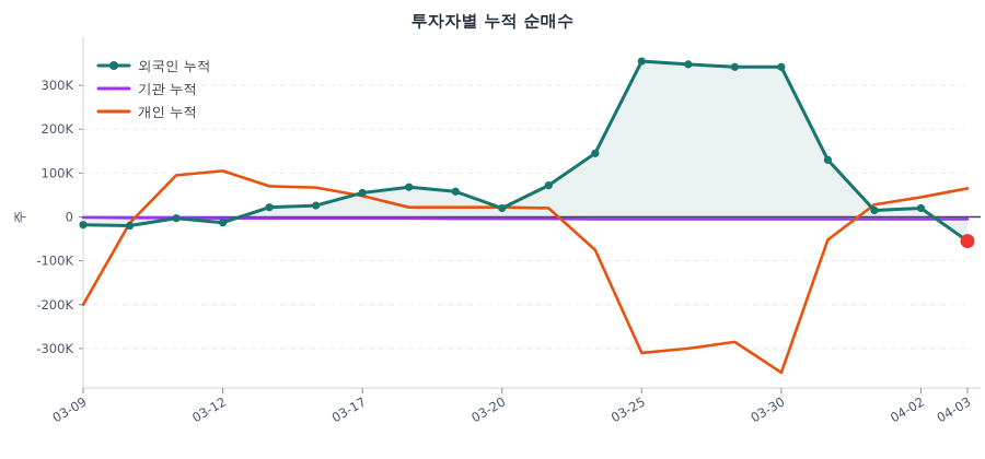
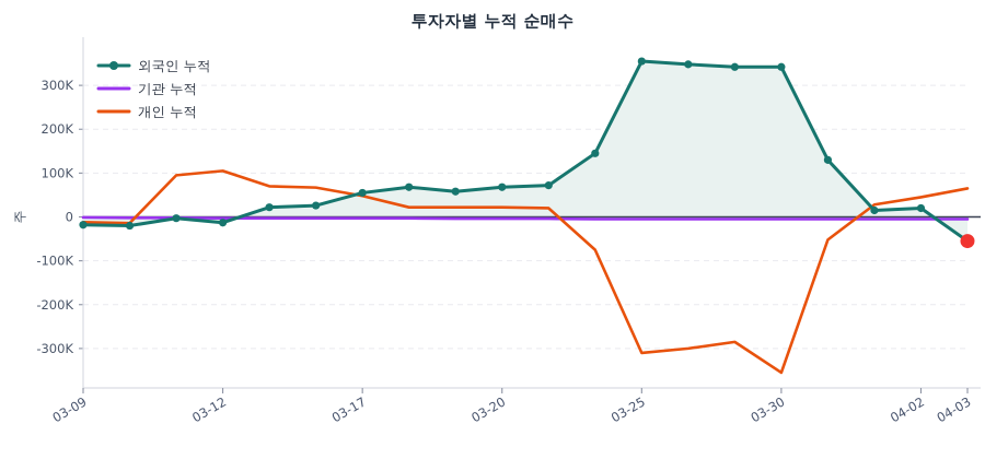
개인 누적/03-09: -200K -> -10K
외국인 누적/03-20: 20K -> 70K
